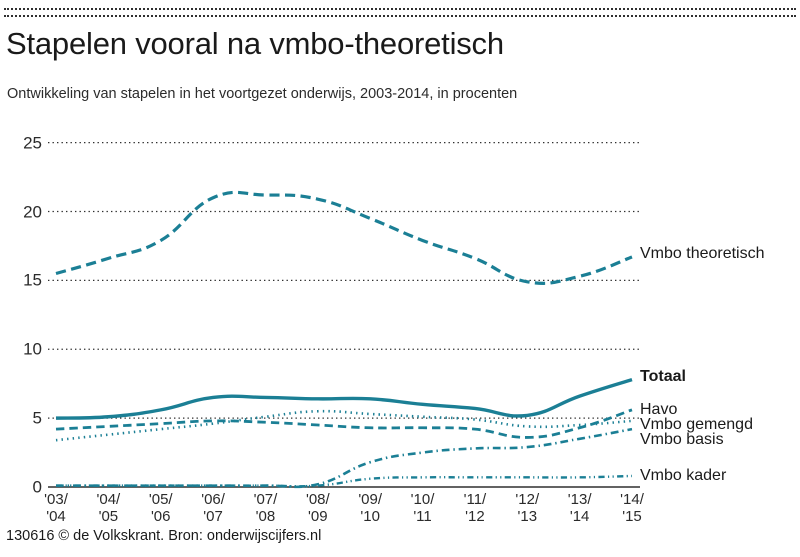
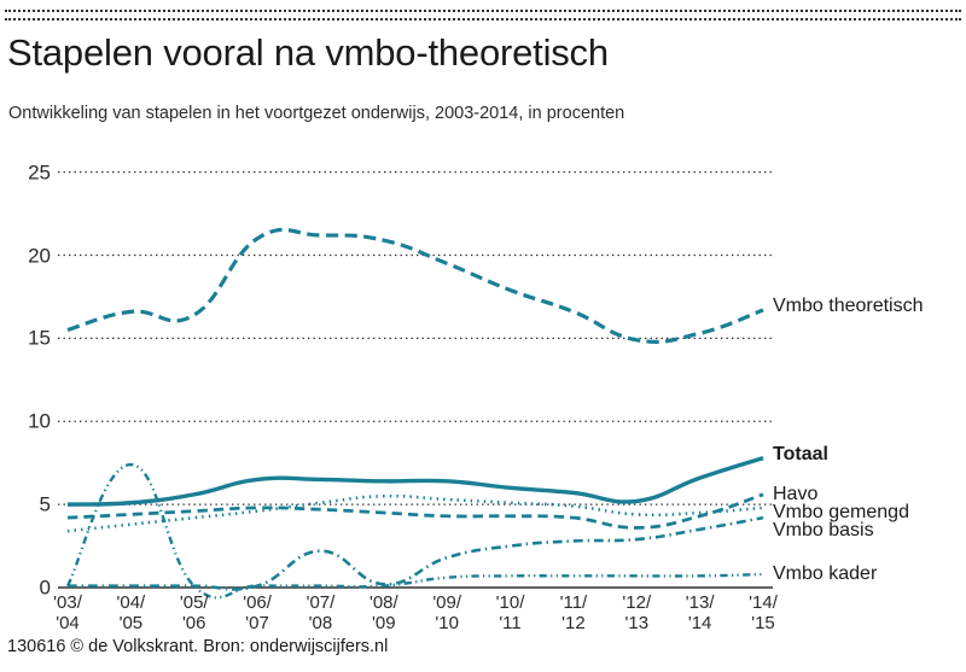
Vmbo kader/'04/'05: 0.1 -> 7.4
Vmbo theoretisch/'05/'06: 17.9 -> 16.4
Vmbo basis/'07/'08: 0.1 -> 2.2
